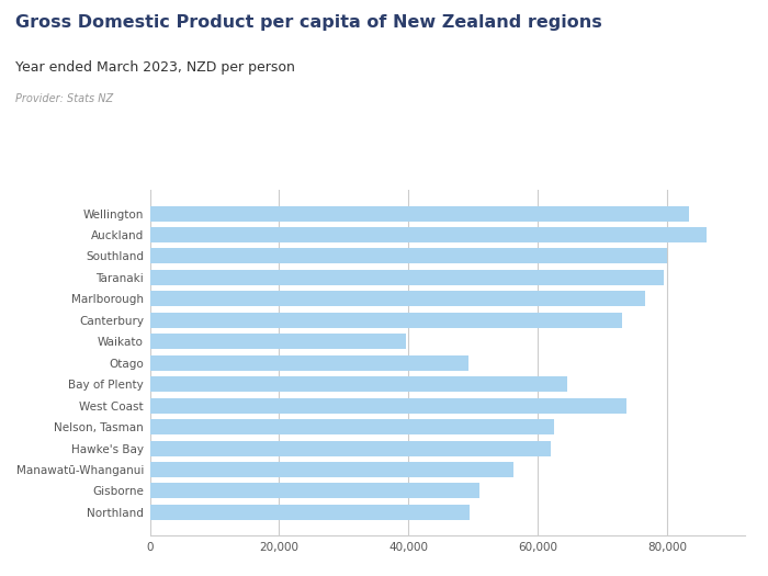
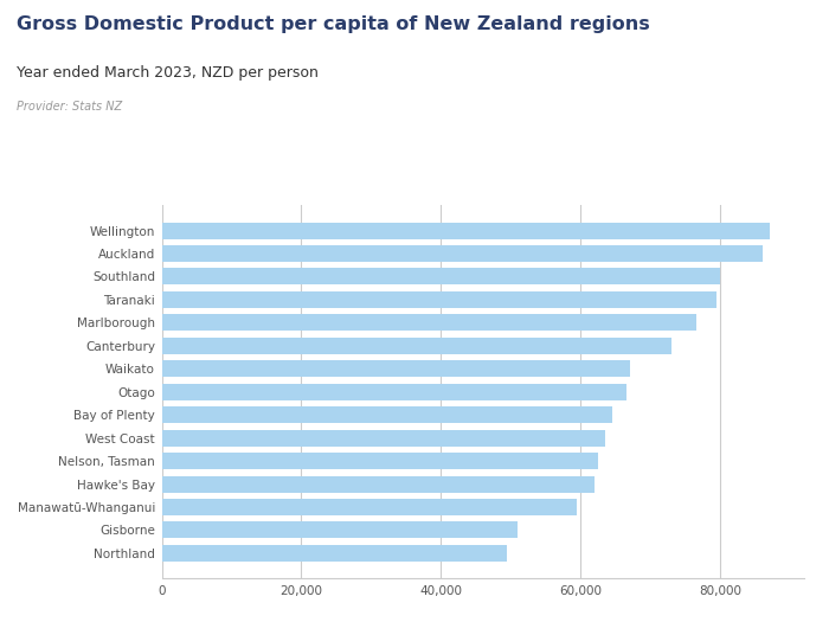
Wellington: 83,400 -> 87,000
Waikato: 39,600 -> 67,000
Otago: 49,200 -> 66,500
West Coast: 73,600 -> 63,500
Manawatū-Whanganui: 56,200 -> 59,500
